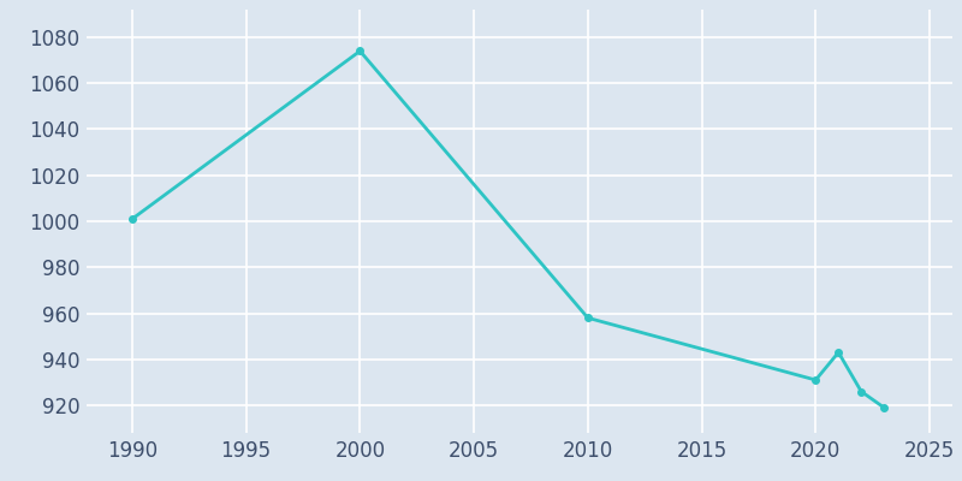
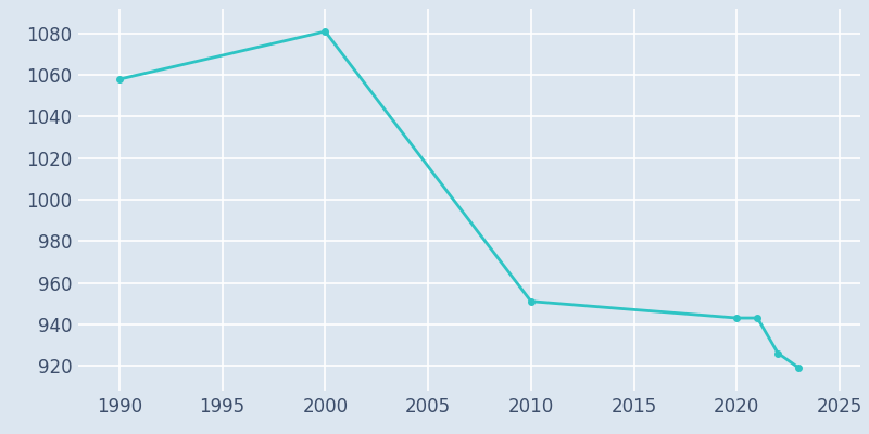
1990: 1001 -> 1058
2000: 1074 -> 1081
2010: 958 -> 951
2020: 931 -> 943
